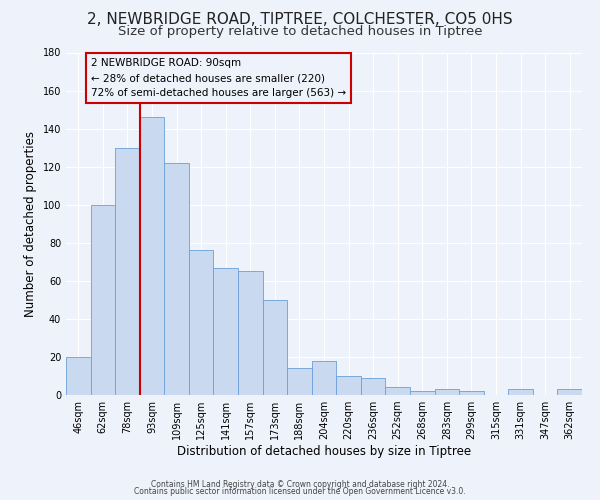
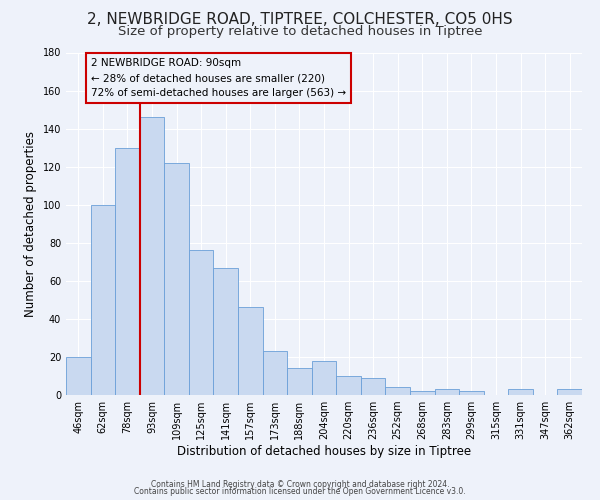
157sqm: 65 -> 46
173sqm: 50 -> 23
